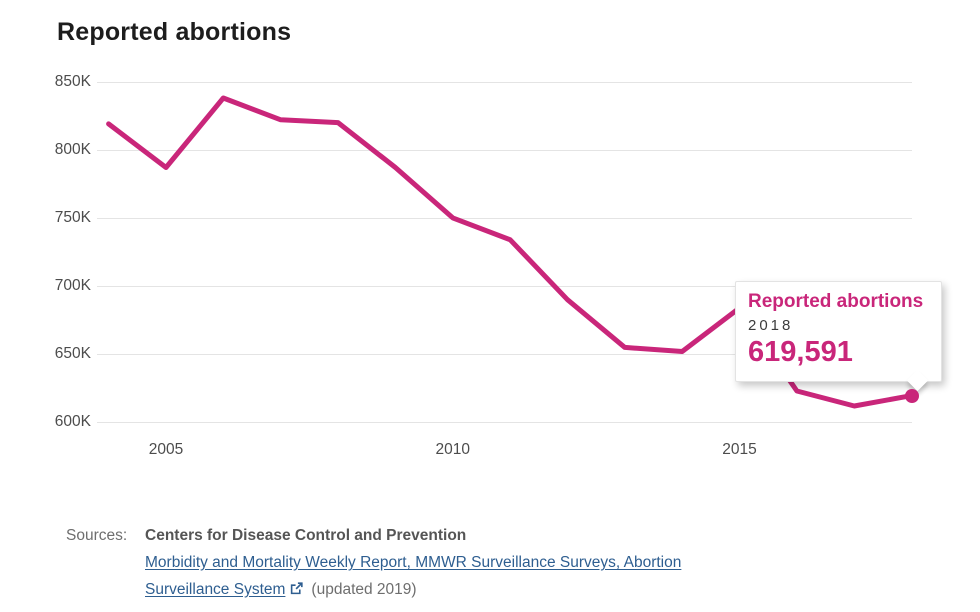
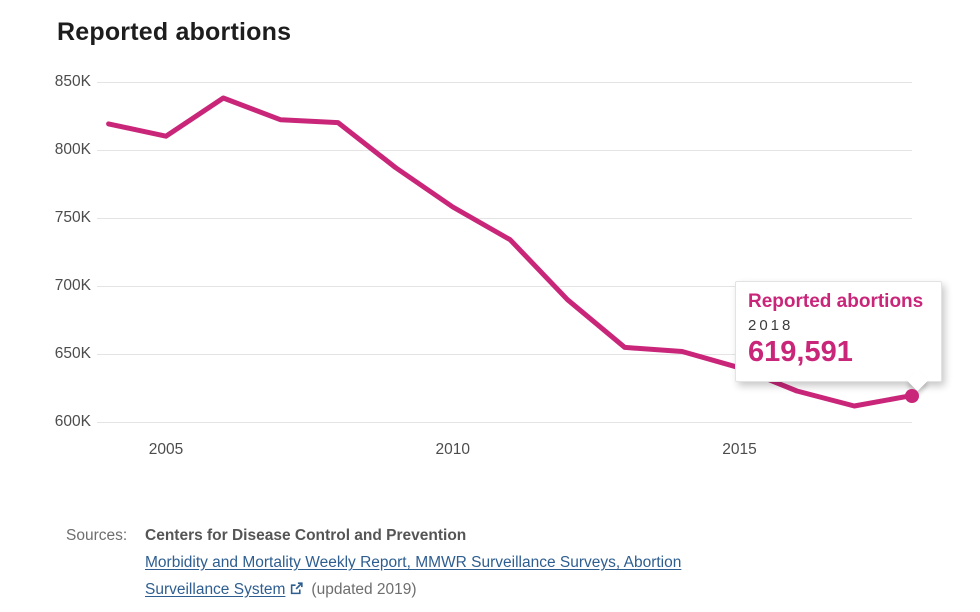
2005: 787K -> 810K
2010: 750K -> 758K
2015: 684K -> 640K
